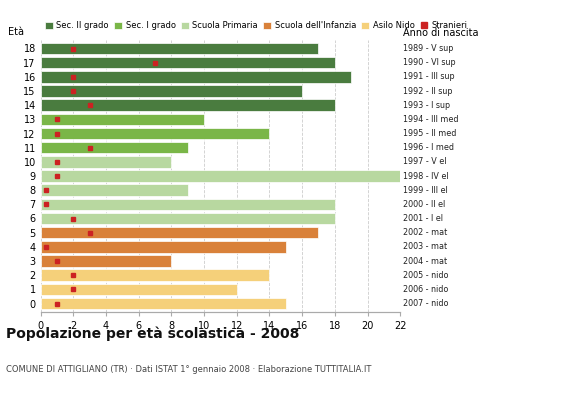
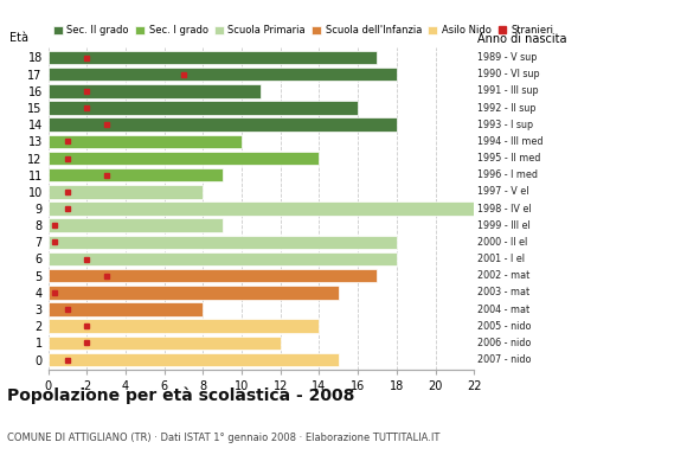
16: 19 -> 11
